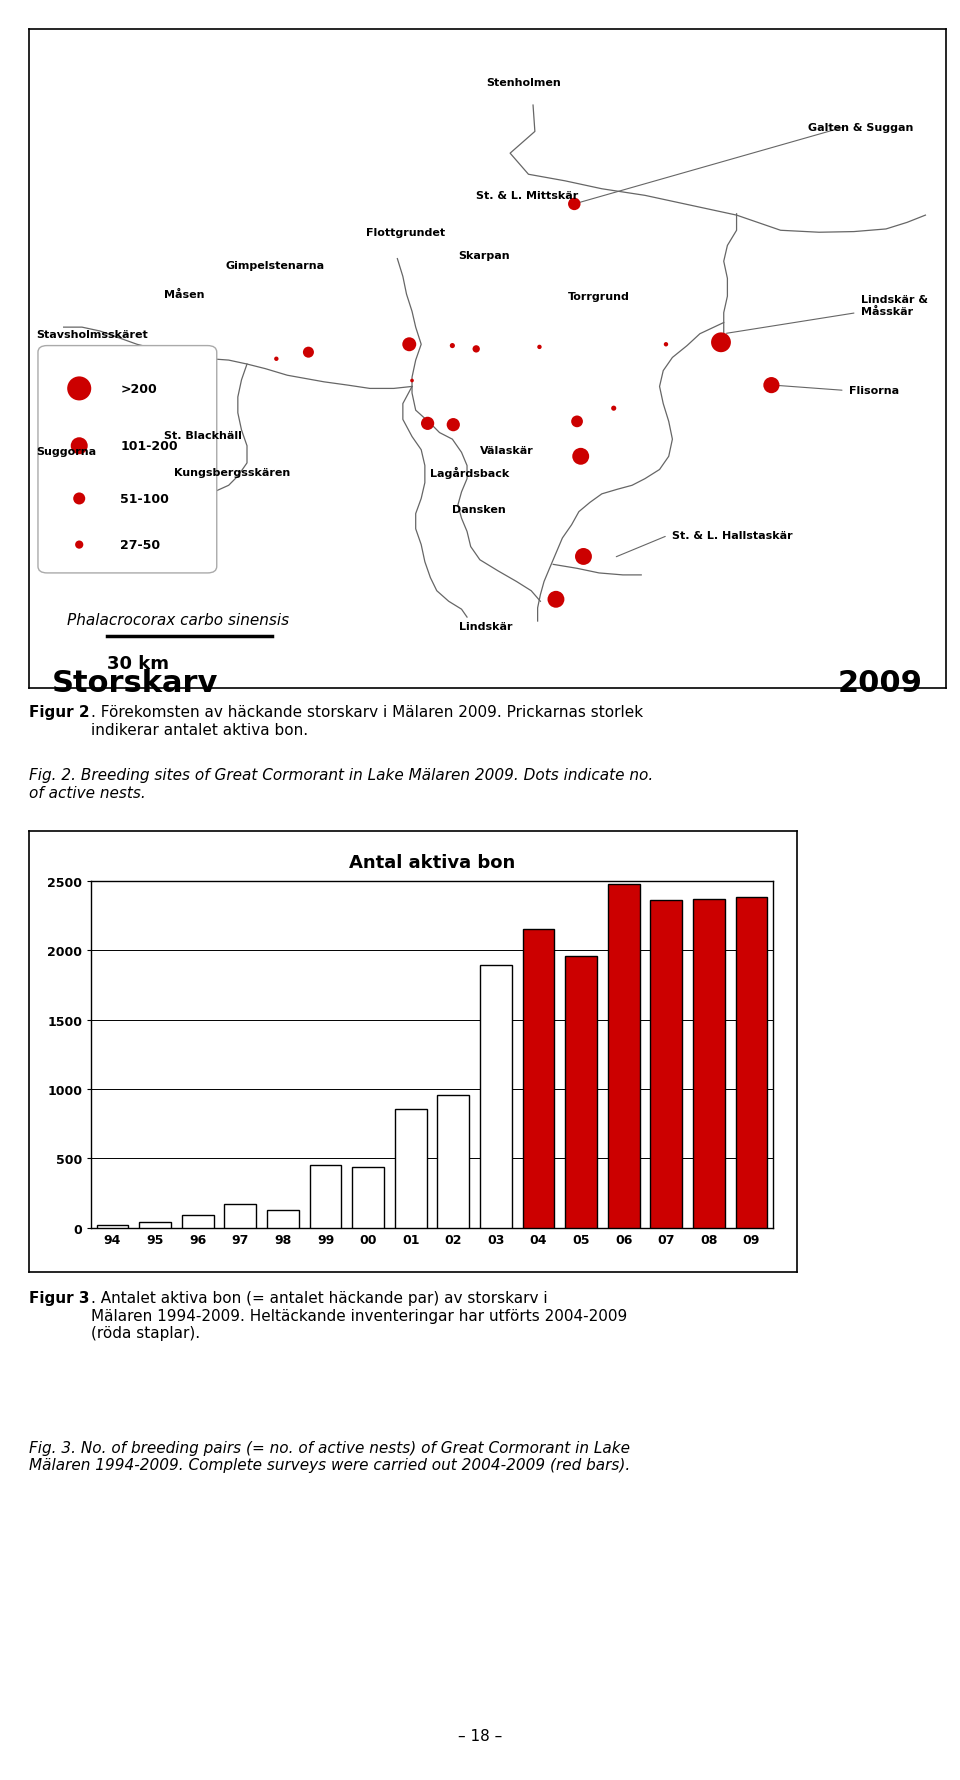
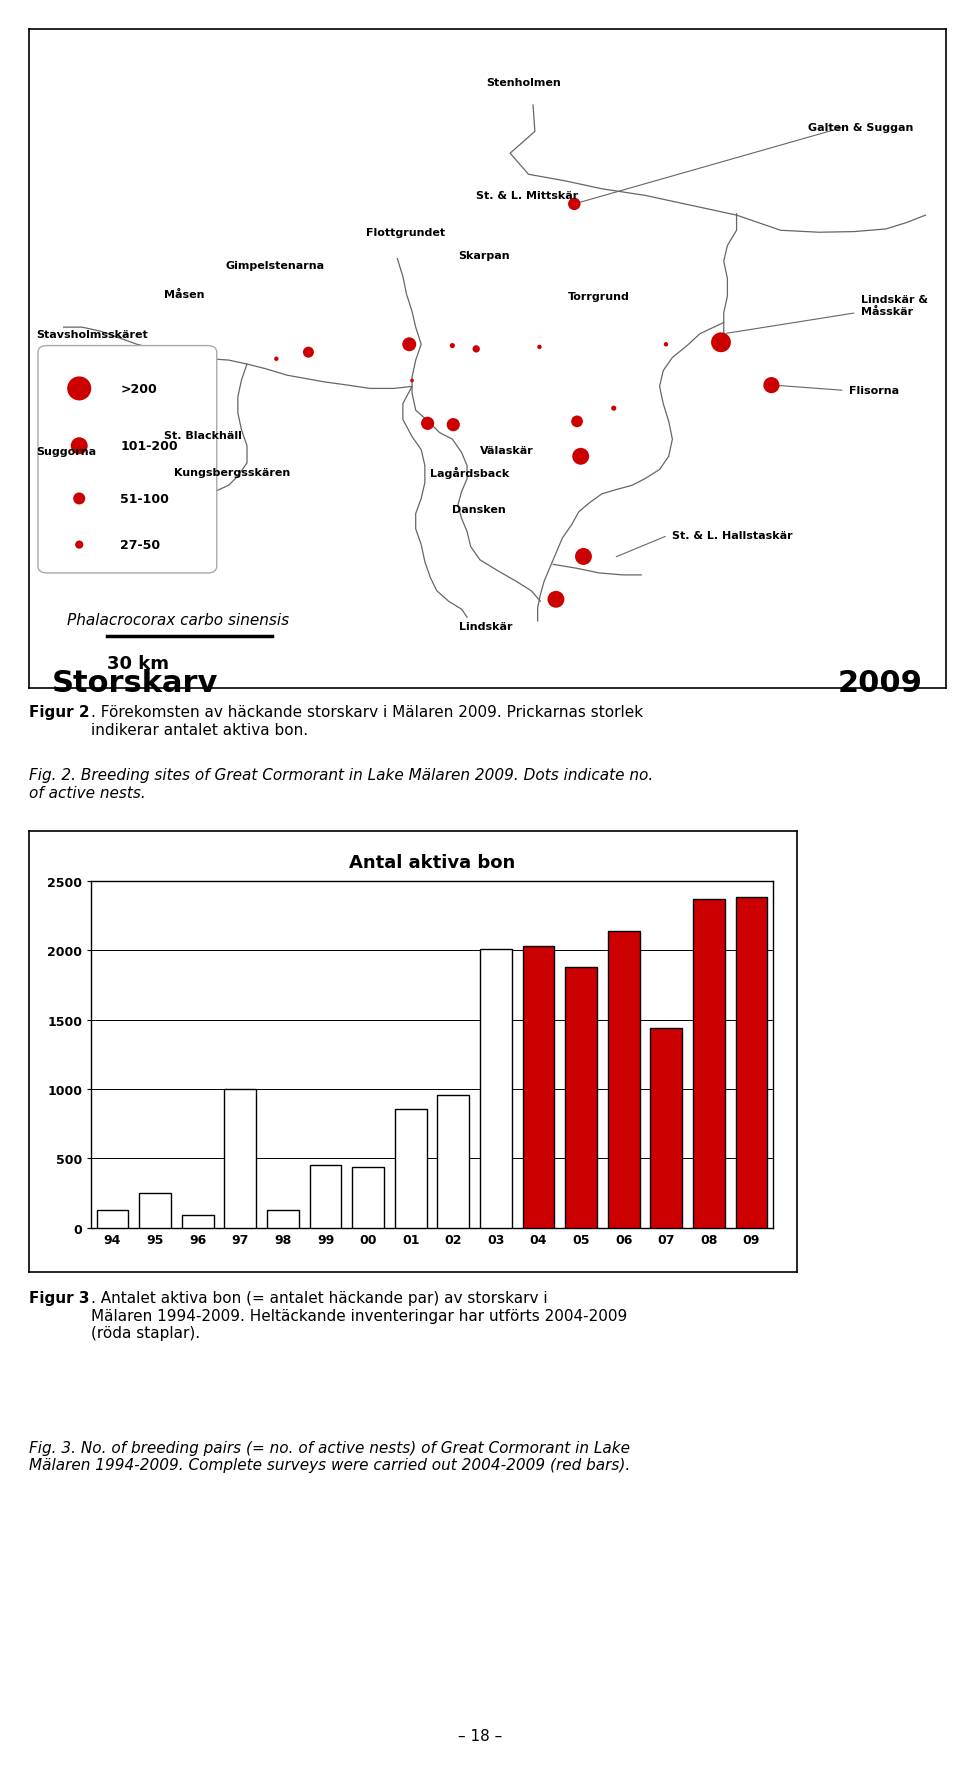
Antal aktiva bon/94: 20 -> 130
Antal aktiva bon/95: 40 -> 250
Antal aktiva bon/97: 180 -> 1000
Antal aktiva bon/03: 1890 -> 2010
Antal aktiva bon/04: 2160 -> 2030
Antal aktiva bon/05: 1960 -> 1880
Antal aktiva bon/06: 2480 -> 2140
Antal aktiva bon/07: 2360 -> 1440
